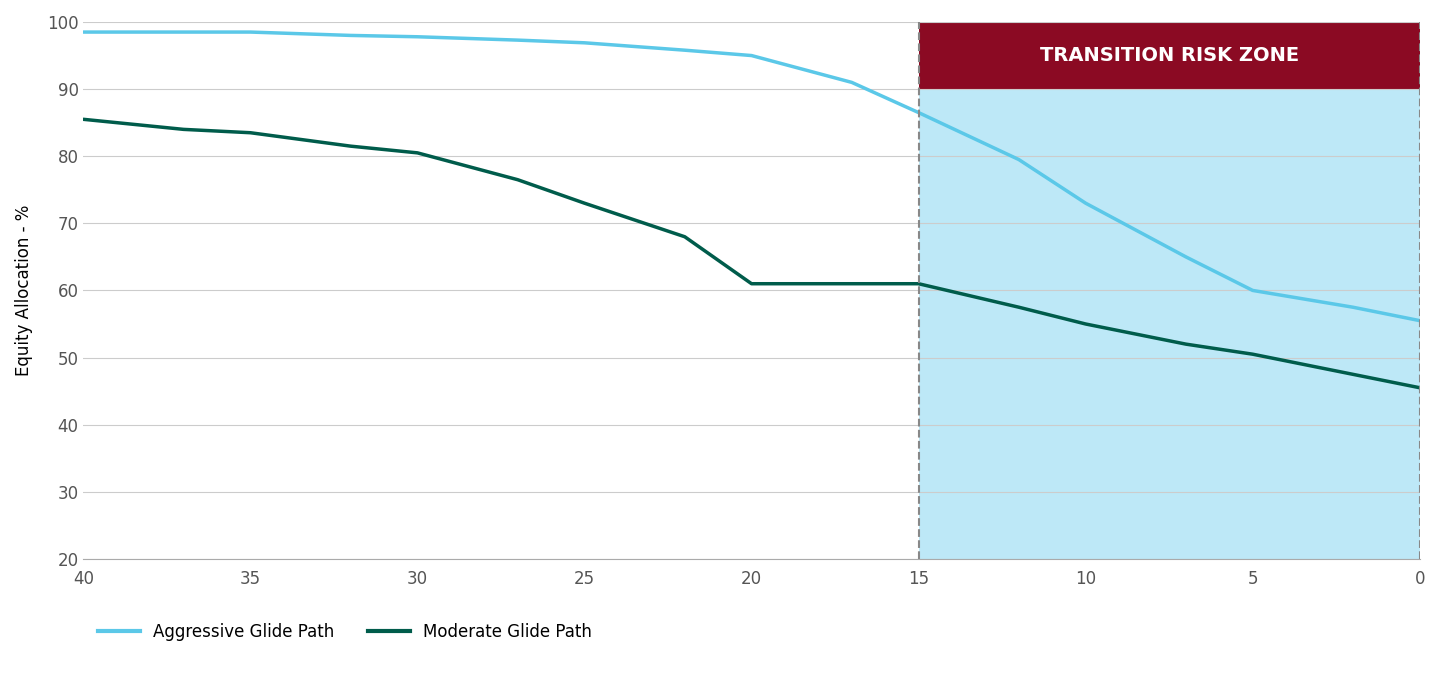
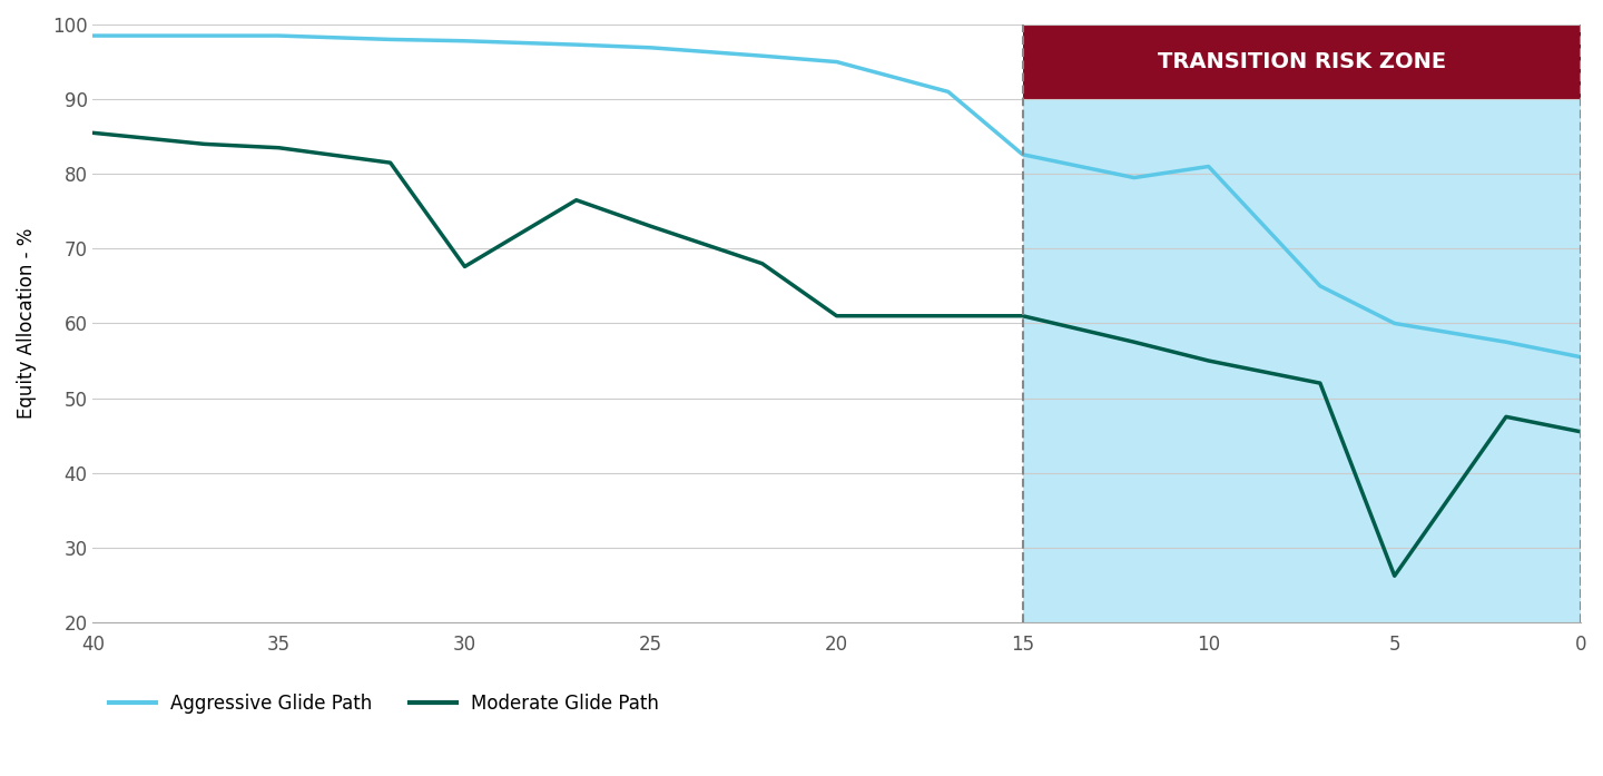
Moderate Glide Path/30: 80.5 -> 67.6
Aggressive Glide Path/15: 86.5 -> 82.6
Aggressive Glide Path/10: 73.0 -> 81.0
Moderate Glide Path/5: 50.5 -> 26.2
